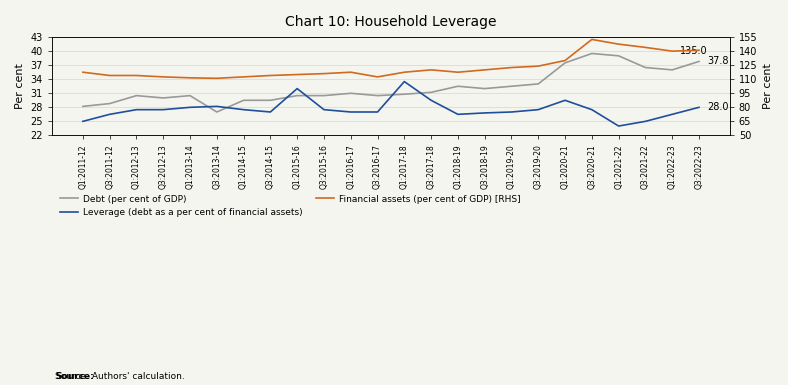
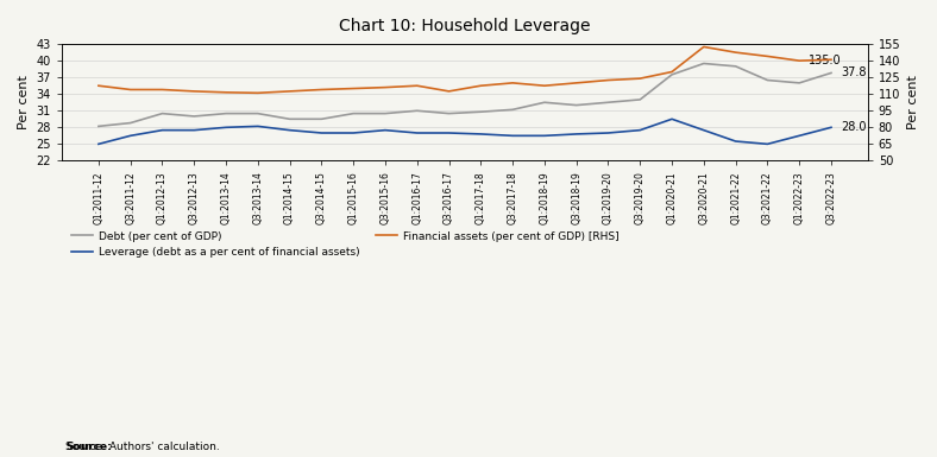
Debt (per cent of GDP)/Q3:2013-14: 27.0 -> 30.5
Leverage (debt as a per cent of financial assets)/Q1:2015-16: 32.0 -> 27.0
Leverage (debt as a per cent of financial assets)/Q1:2017-18: 33.5 -> 26.8
Leverage (debt as a per cent of financial assets)/Q3:2017-18: 29.5 -> 26.5
Leverage (debt as a per cent of financial assets)/Q1:2021-22: 24.0 -> 25.5
